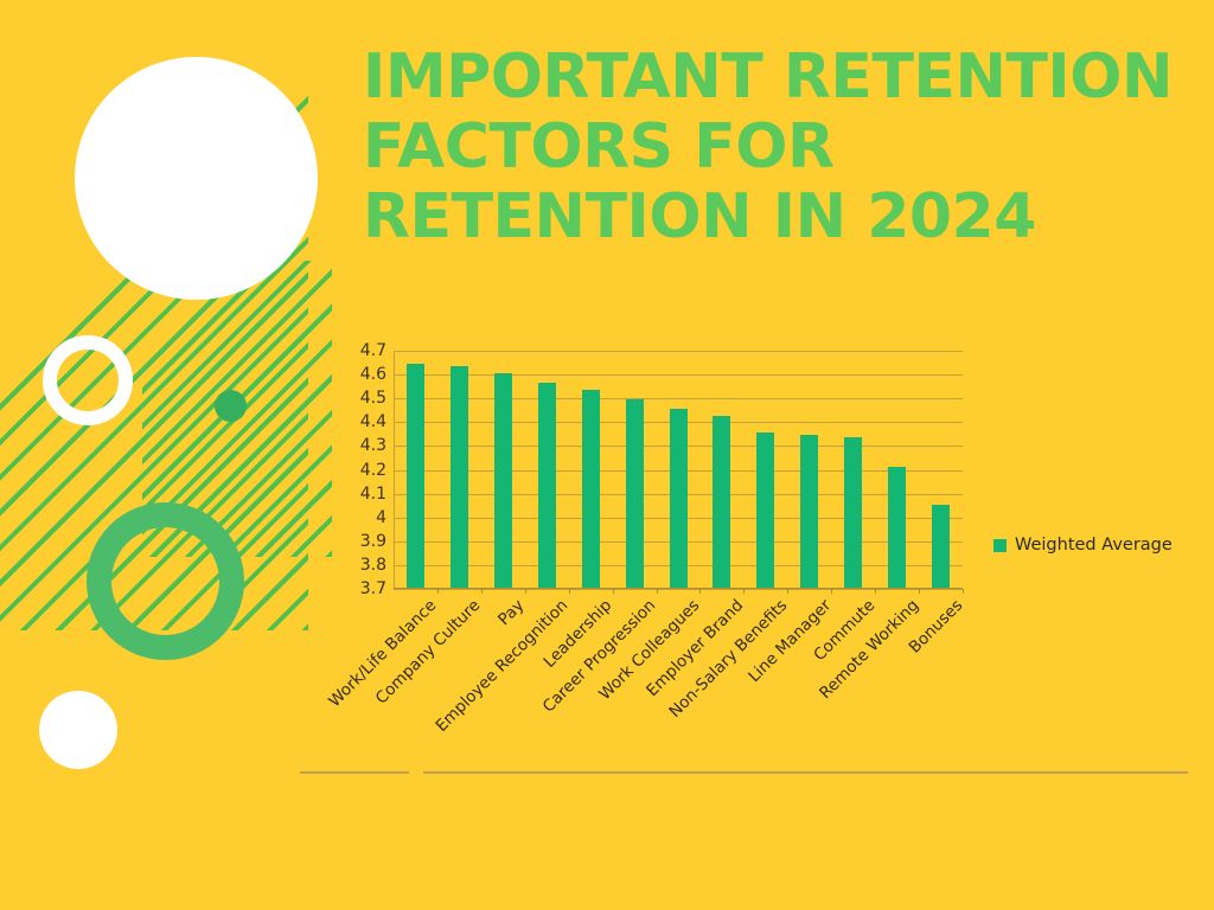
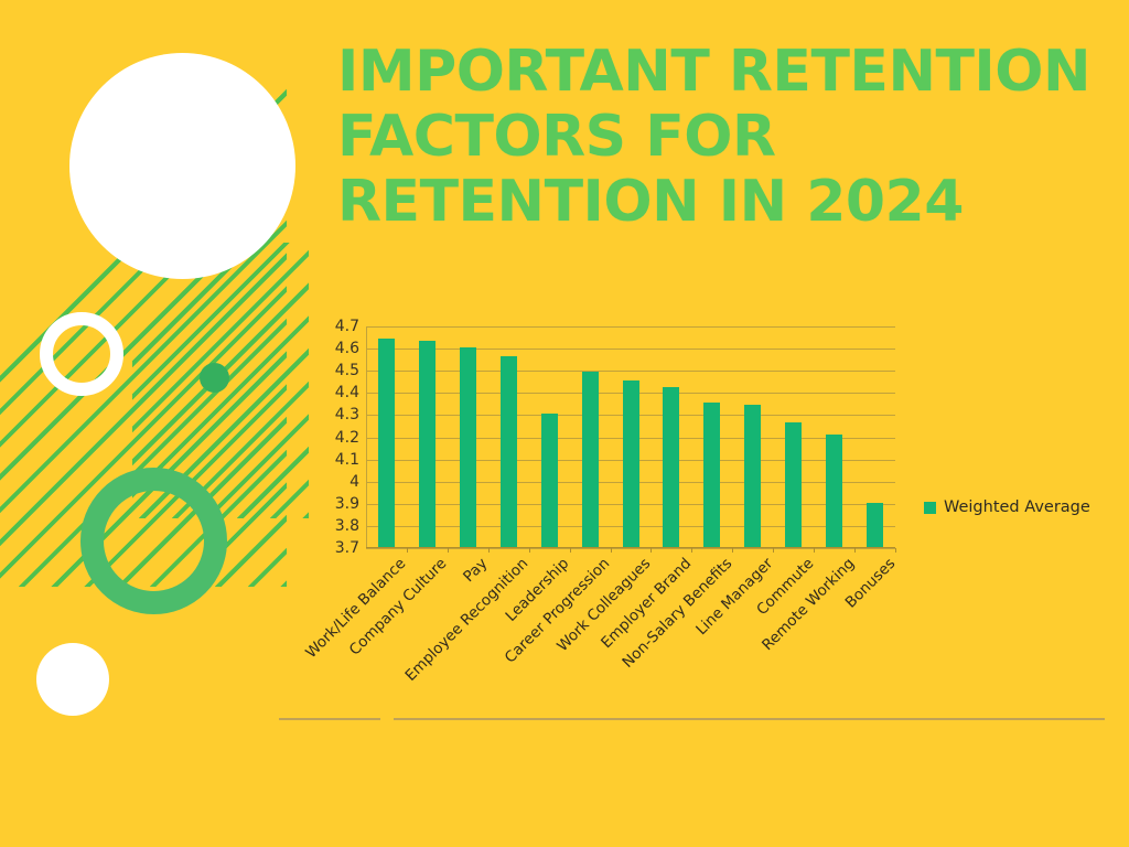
Leadership: 4.53 -> 4.30
Commute: 4.33 -> 4.26
Bonuses: 4.05 -> 3.90
